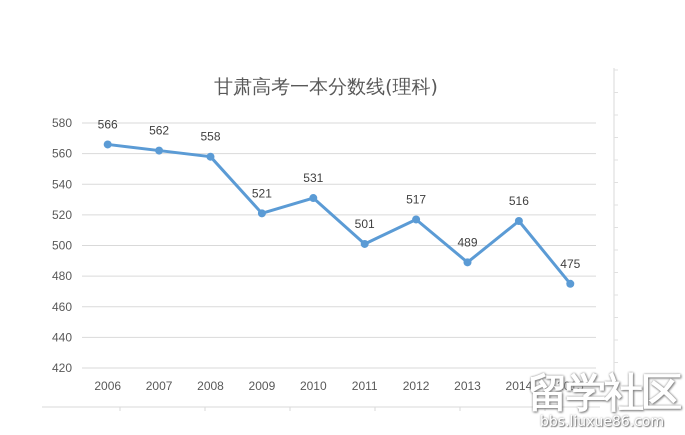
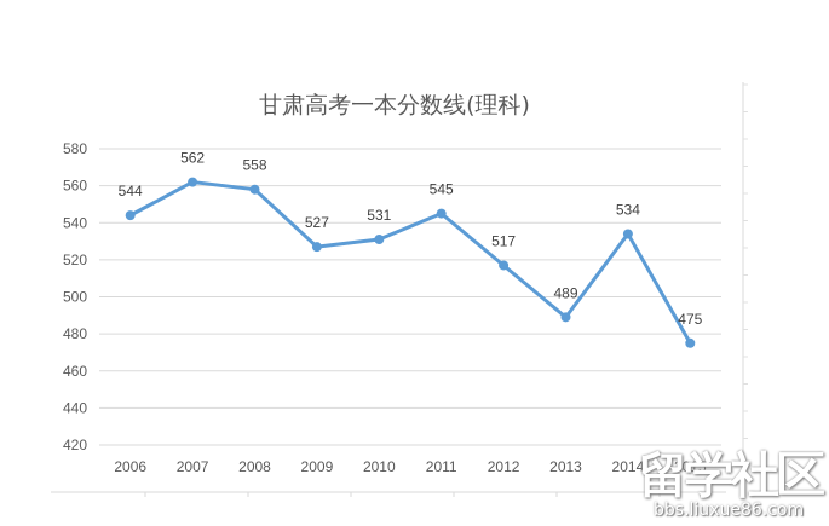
2006: 566 -> 544
2009: 521 -> 527
2011: 501 -> 545
2014: 516 -> 534
